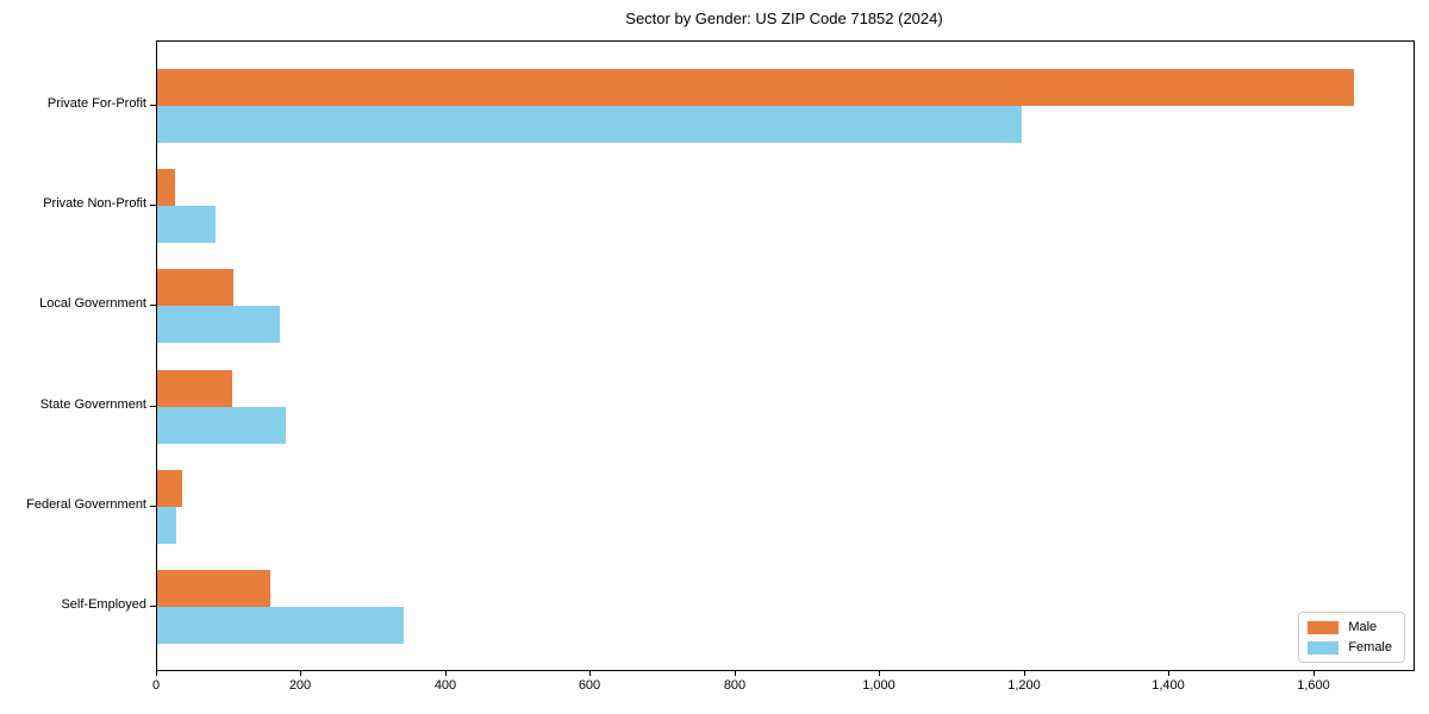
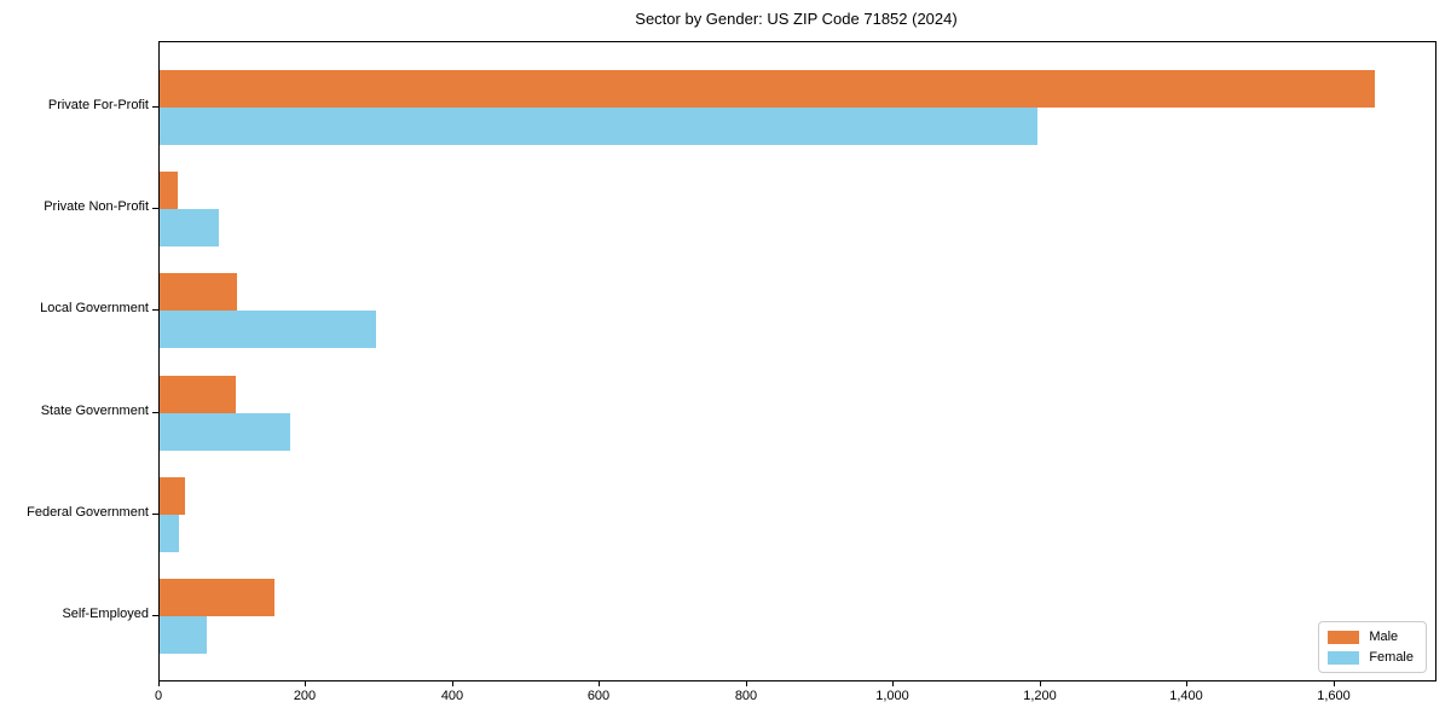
Female/Local Government: 170 -> 300
Female/Self-Employed: 340 -> 60
